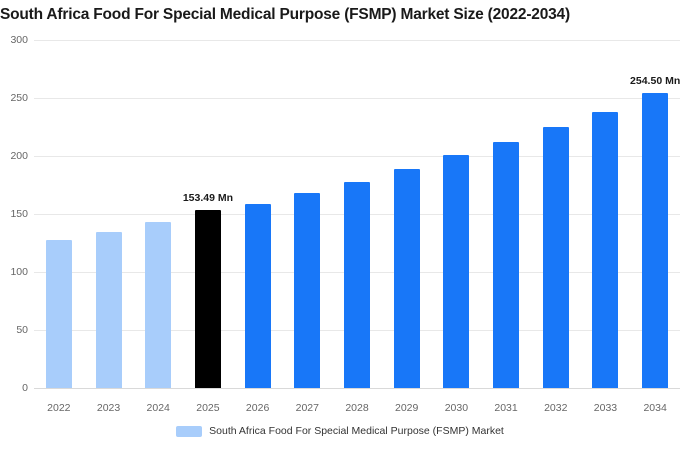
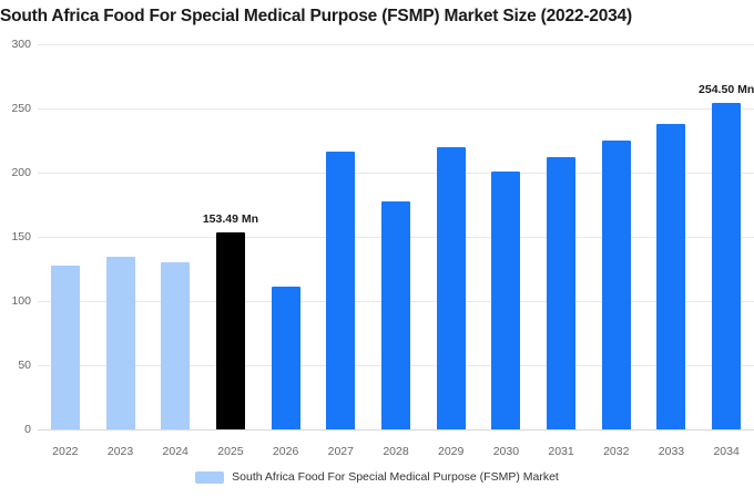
2024: 143 -> 130
2026: 159 -> 111
2027: 168 -> 216
2029: 189 -> 220
